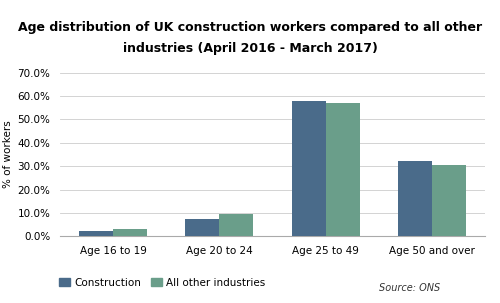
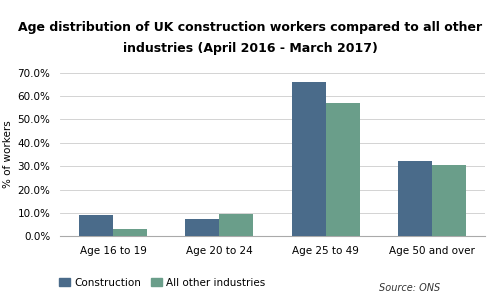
Construction/Age 16 to 19: 2.2% -> 9.0%
Construction/Age 25 to 49: 57.8% -> 66.0%
